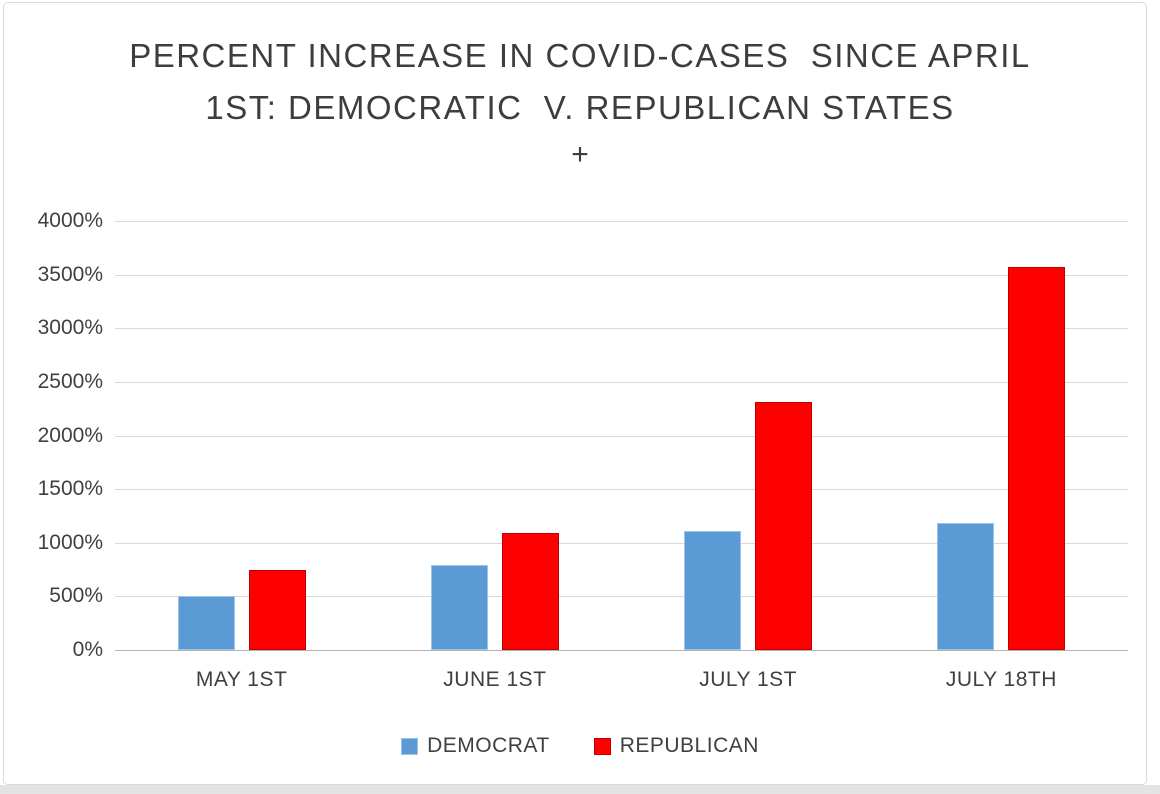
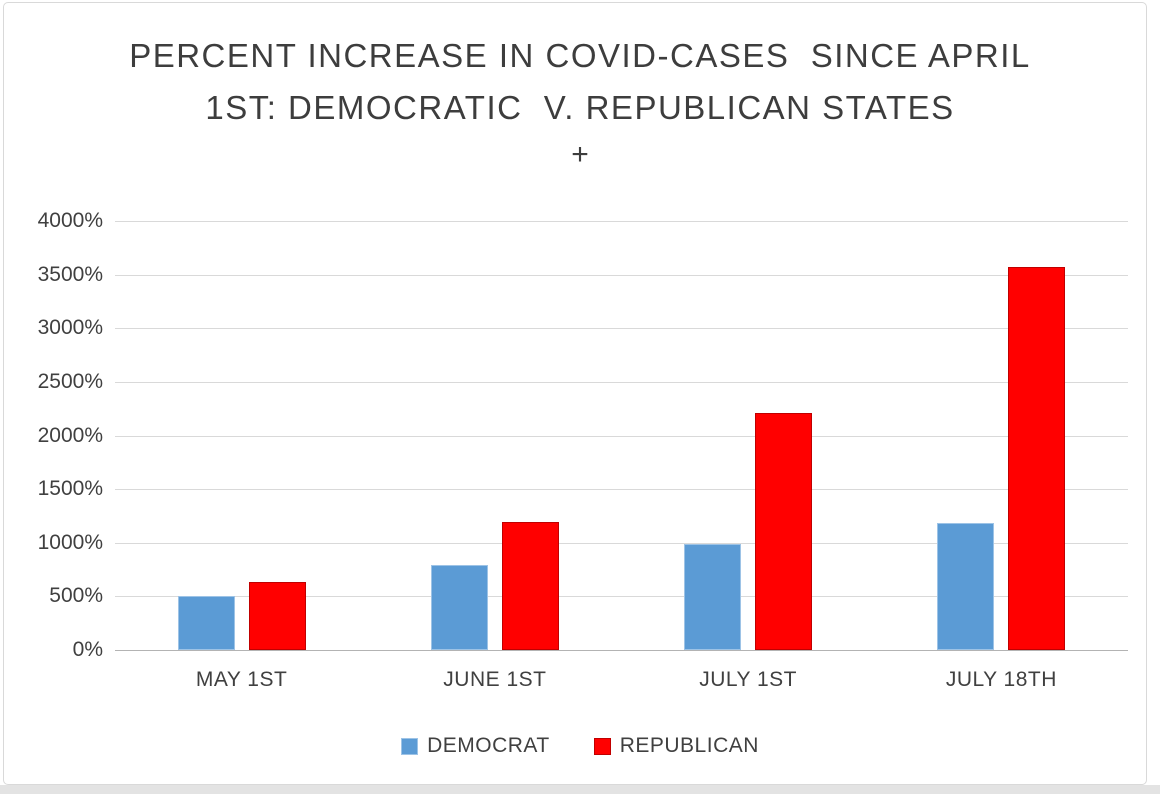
REPUBLICAN/MAY 1ST: 750% -> 630%
REPUBLICAN/JUNE 1ST: 1090% -> 1190%
DEMOCRAT/JULY 1ST: 1110% -> 990%
REPUBLICAN/JULY 1ST: 2310% -> 2210%
